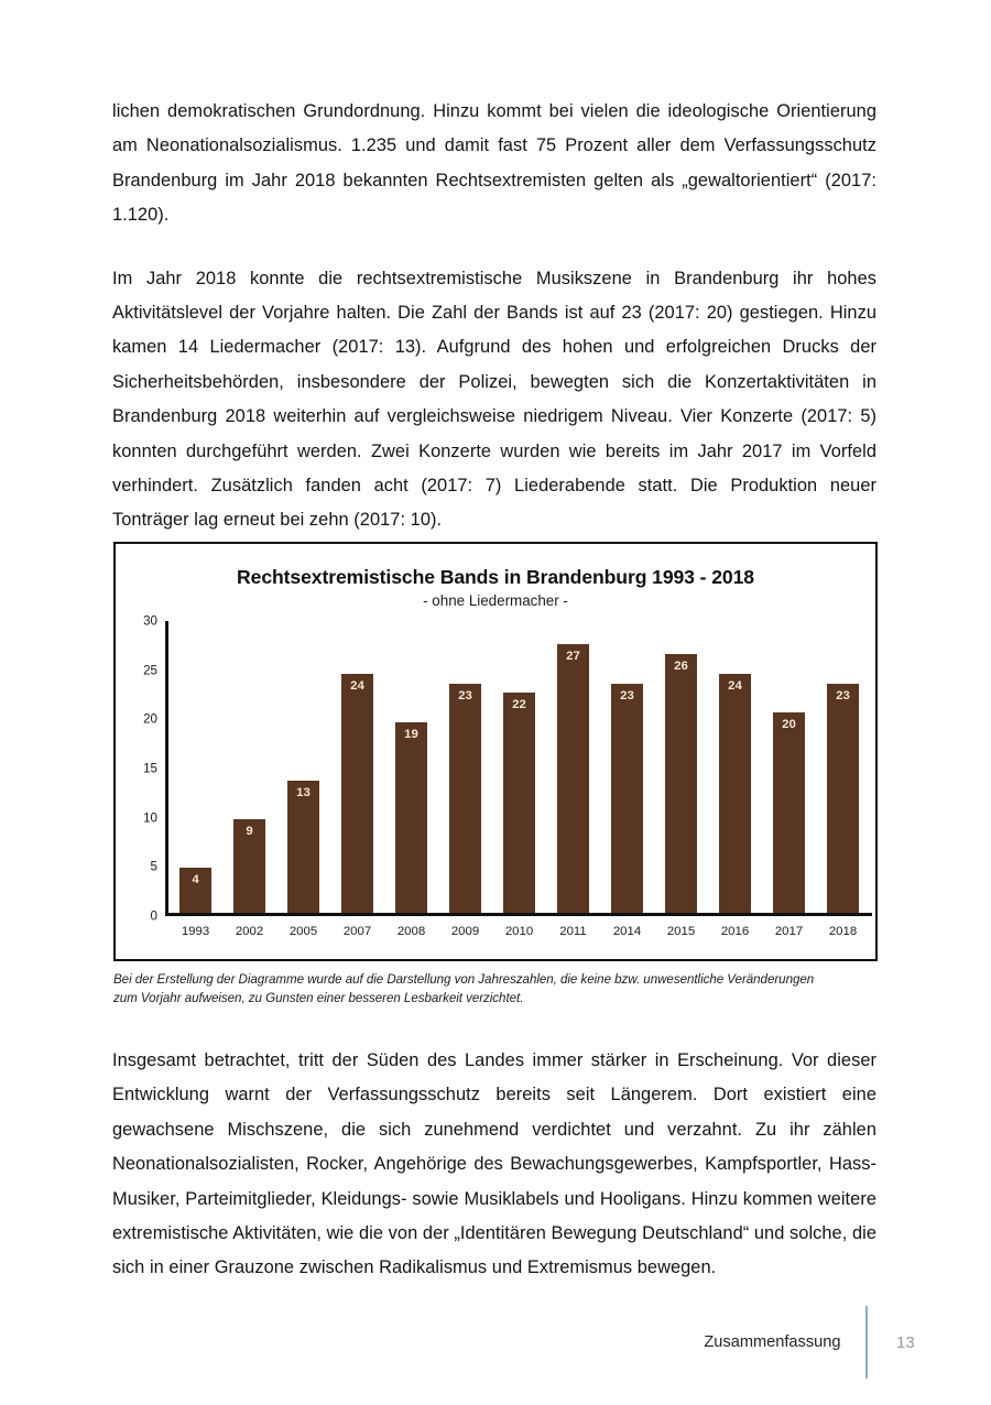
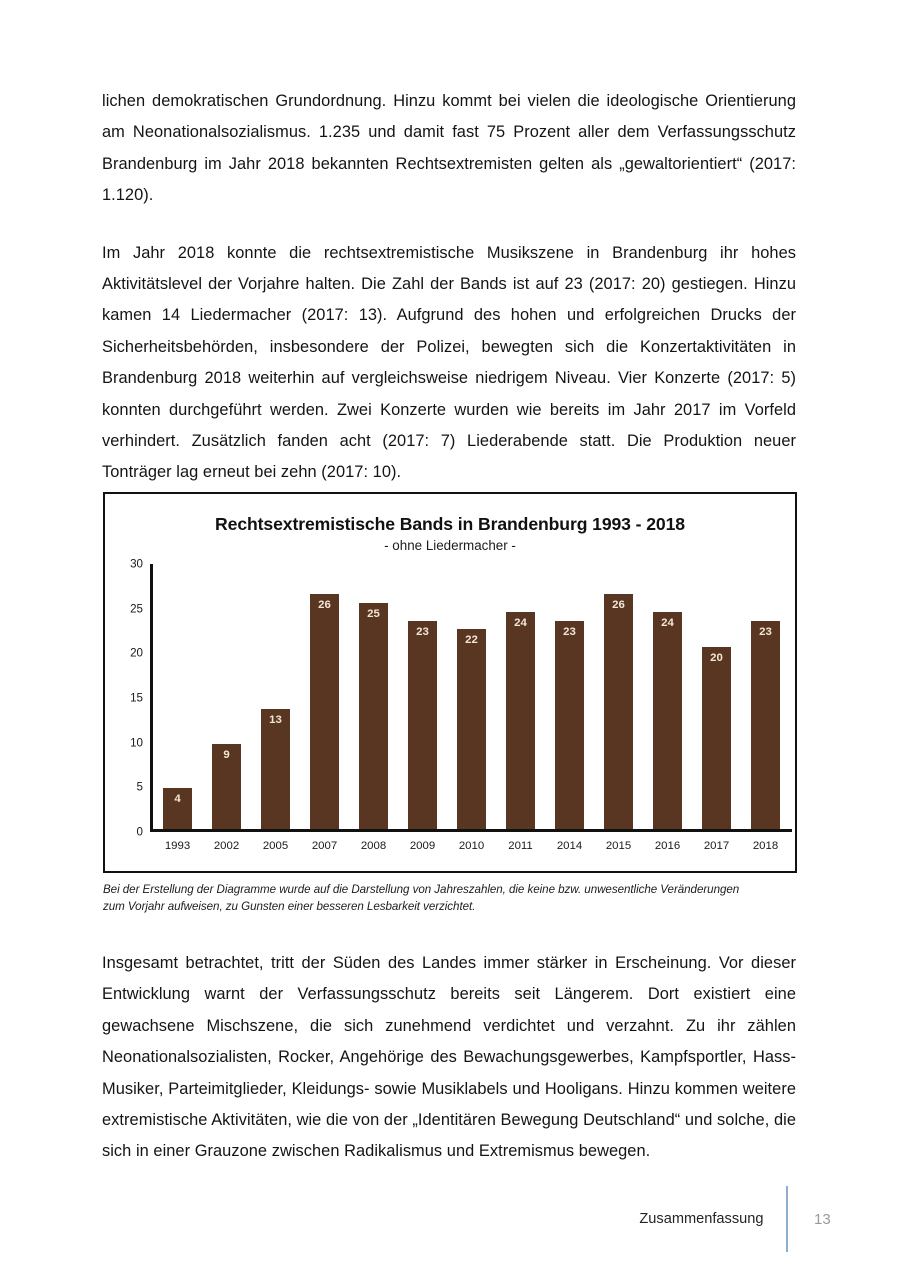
2007: 24 -> 26
2008: 19 -> 25
2011: 27 -> 24
